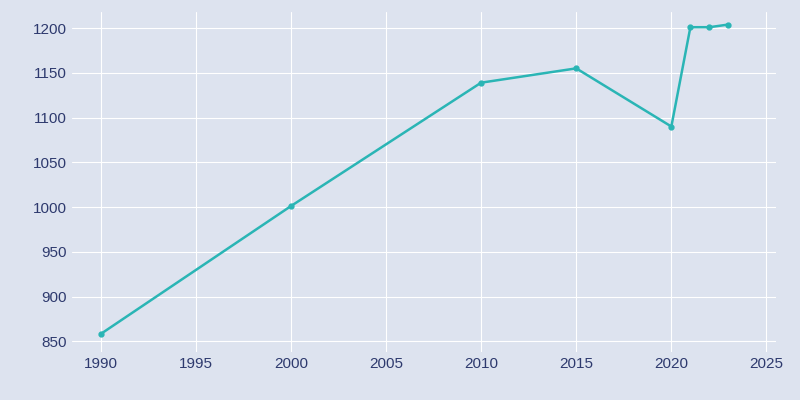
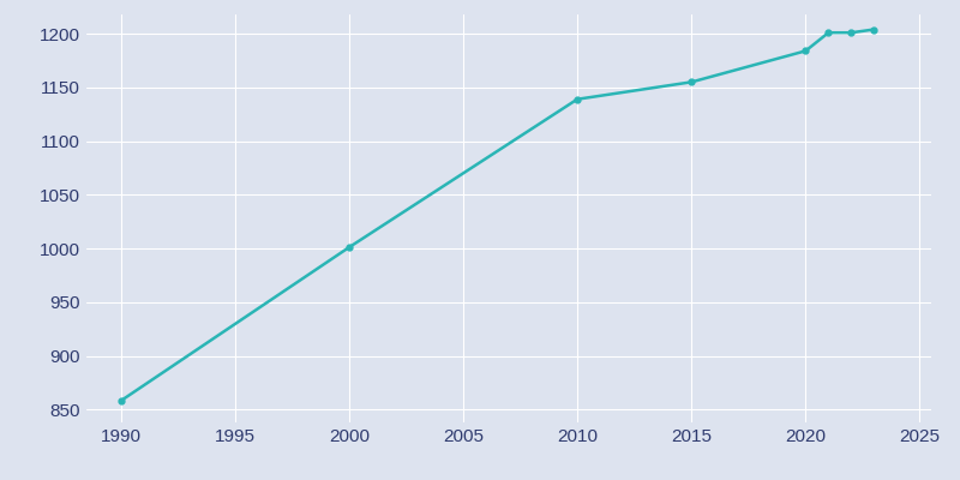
2020: 1090 -> 1184
